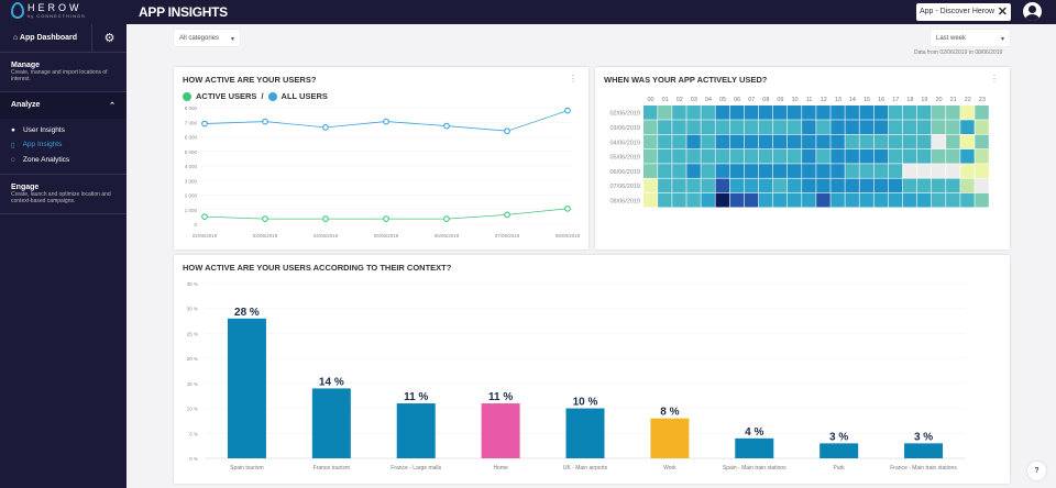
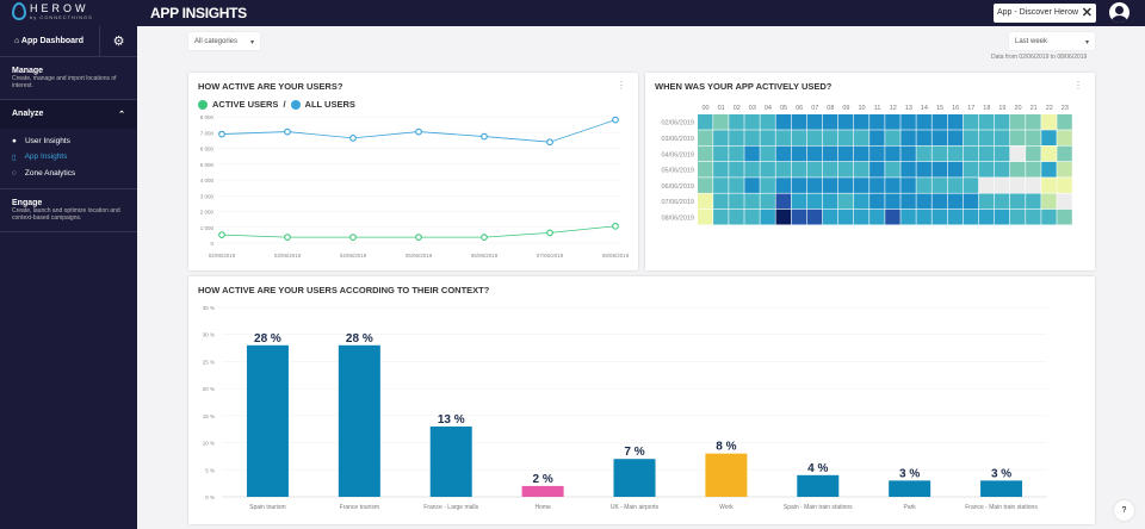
HOW ACTIVE ARE YOUR USERS ACCORDING TO THEIR CONTEXT?/France tourism: 14 -> 28
HOW ACTIVE ARE YOUR USERS ACCORDING TO THEIR CONTEXT?/France - Large malls: 11 -> 13
HOW ACTIVE ARE YOUR USERS ACCORDING TO THEIR CONTEXT?/Home: 11 -> 2
HOW ACTIVE ARE YOUR USERS ACCORDING TO THEIR CONTEXT?/UK - Main airports: 10 -> 7
